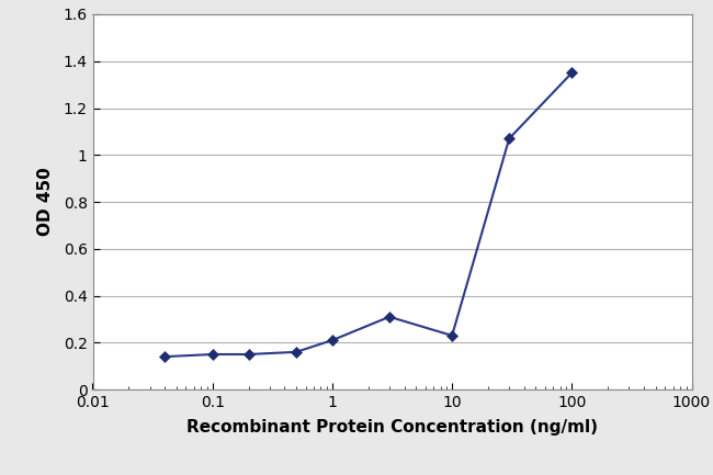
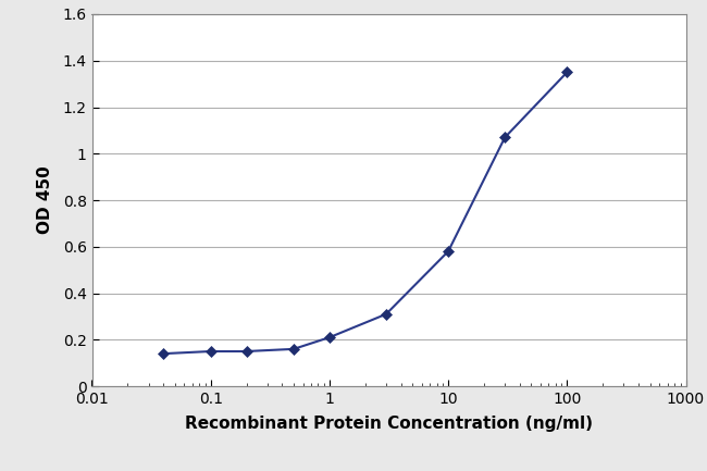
10: 0.23 -> 0.58
